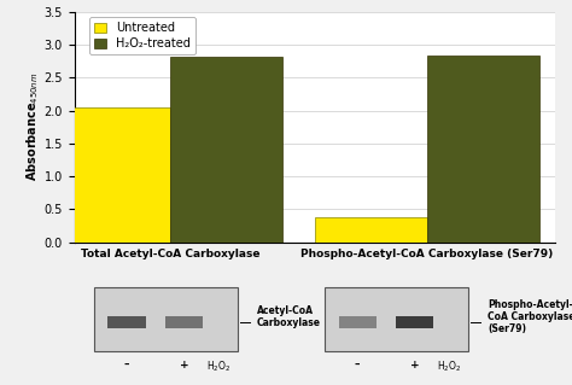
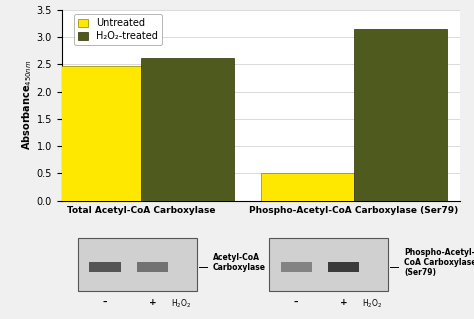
Untreated/Total Acetyl-CoA Carboxylase: 2.04 -> 2.47
H₂O₂-treated/Total Acetyl-CoA Carboxylase: 2.82 -> 2.62
Untreated/Phospho-Acetyl-CoA Carboxylase (Ser79): 0.38 -> 0.51
H₂O₂-treated/Phospho-Acetyl-CoA Carboxylase (Ser79): 2.84 -> 3.15
